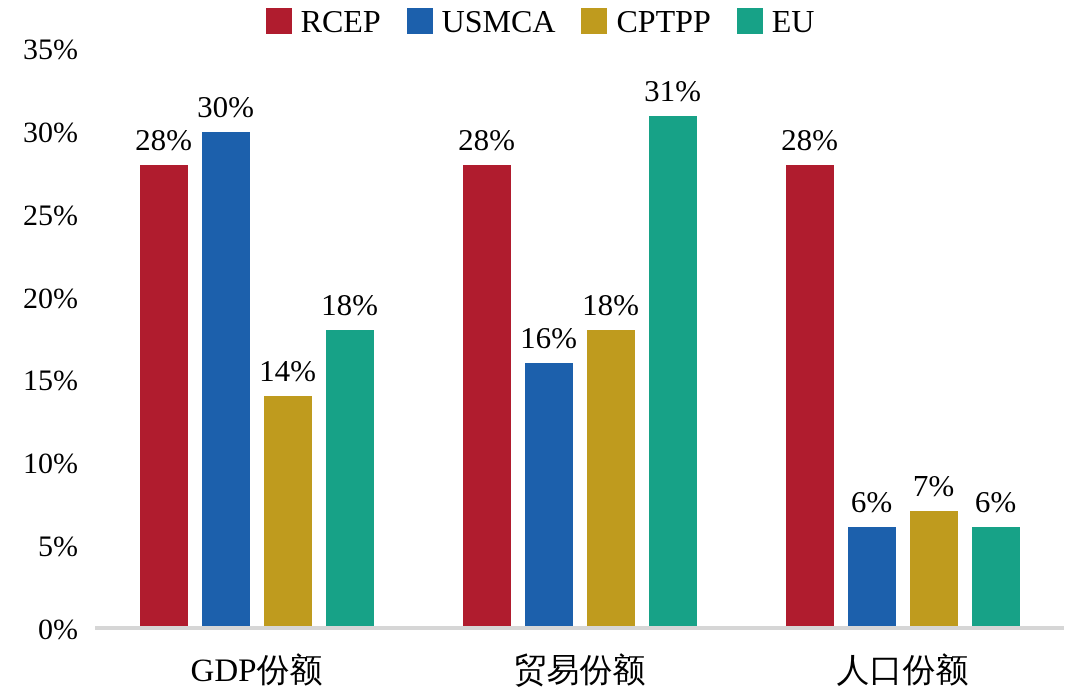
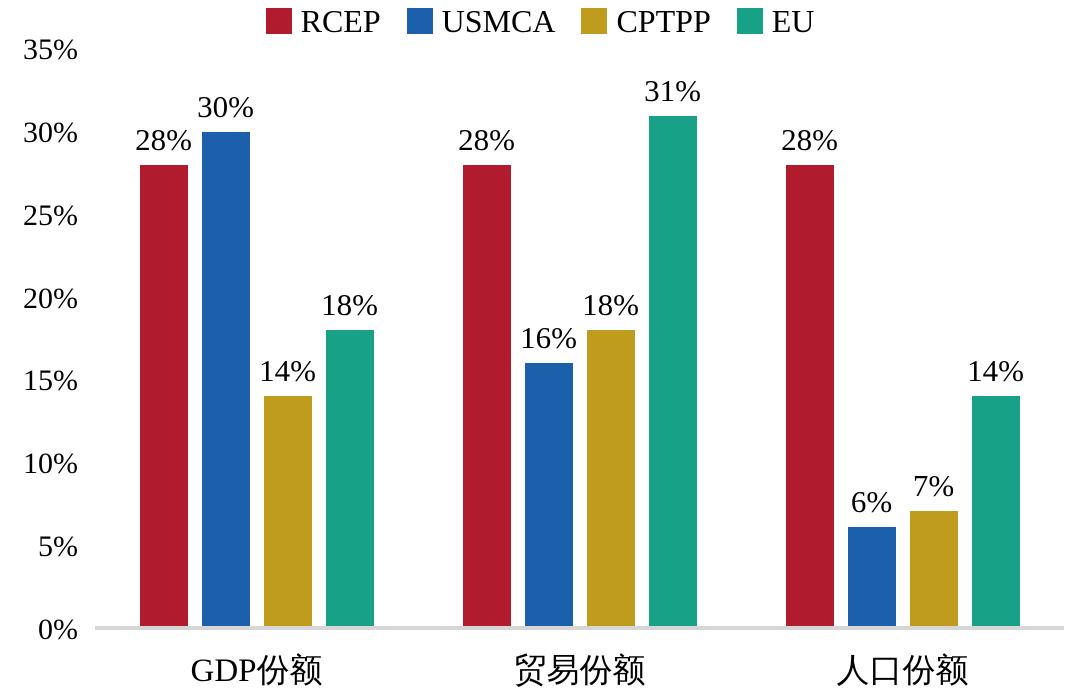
EU/人口份额: 6% -> 14%
